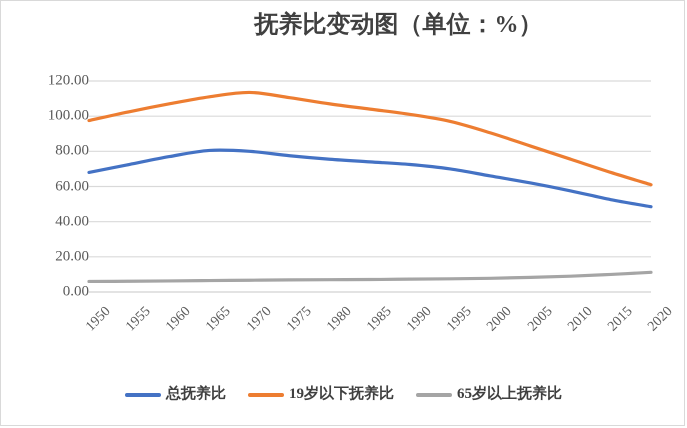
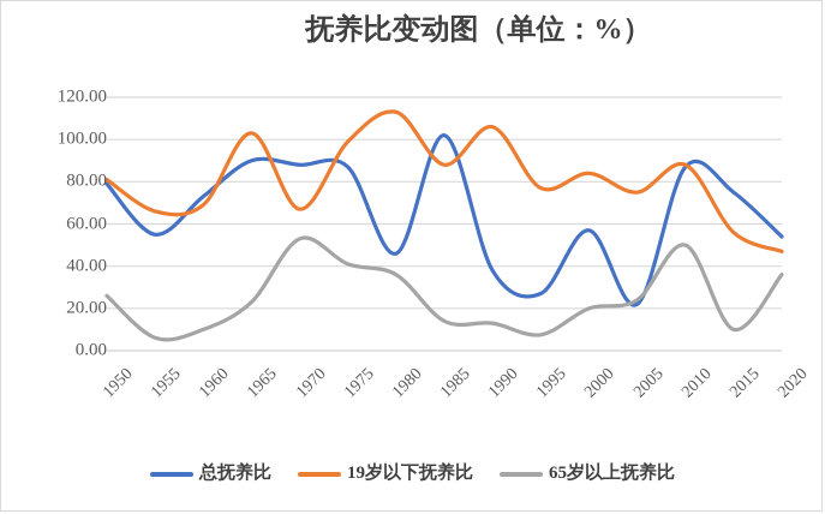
总抚养比/1950: 68 -> 79
19岁以下抚养比/1950: 98 -> 81
65岁以上抚养比/1950: 6 -> 26
总抚养比/1955: 72 -> 55
19岁以下抚养比/1955: 102 -> 66
总抚养比/1960: 77 -> 73
19岁以下抚养比/1960: 107 -> 69
65岁以上抚养比/1960: 6 -> 10
总抚养比/1965: 80 -> 90
19岁以下抚养比/1965: 111 -> 103
65岁以上抚养比/1965: 6 -> 23
总抚养比/1970: 80 -> 88
19岁以下抚养比/1970: 114 -> 67
65岁以上抚养比/1970: 7 -> 53
总抚养比/1975: 78 -> 87
19岁以下抚养比/1975: 110 -> 99
65岁以上抚养比/1975: 7 -> 41
总抚养比/1980: 76 -> 46
19岁以下抚养比/1980: 107 -> 113
65岁以上抚养比/1980: 7 -> 36
总抚养比/1985: 74 -> 102
19岁以下抚养比/1985: 104 -> 88
65岁以上抚养比/1985: 7 -> 14
总抚养比/1990: 72 -> 38
19岁以下抚养比/1990: 101 -> 106
65岁以上抚养比/1990: 7 -> 13
总抚养比/1995: 70 -> 27
19岁以下抚养比/1995: 97 -> 77
总抚养比/2000: 66 -> 57
19岁以下抚养比/2000: 90 -> 84
65岁以上抚养比/2000: 8 -> 20
总抚养比/2005: 62 -> 22
19岁以下抚养比/2005: 83 -> 75
65岁以上抚养比/2005: 8 -> 24
总抚养比/2010: 58 -> 87
19岁以下抚养比/2010: 76 -> 88
65岁以上抚养比/2010: 9 -> 50
总抚养比/2015: 52 -> 75
19岁以下抚养比/2015: 68 -> 56
总抚养比/2020: 48 -> 54
19岁以下抚养比/2020: 61 -> 47
65岁以上抚养比/2020: 11 -> 36
